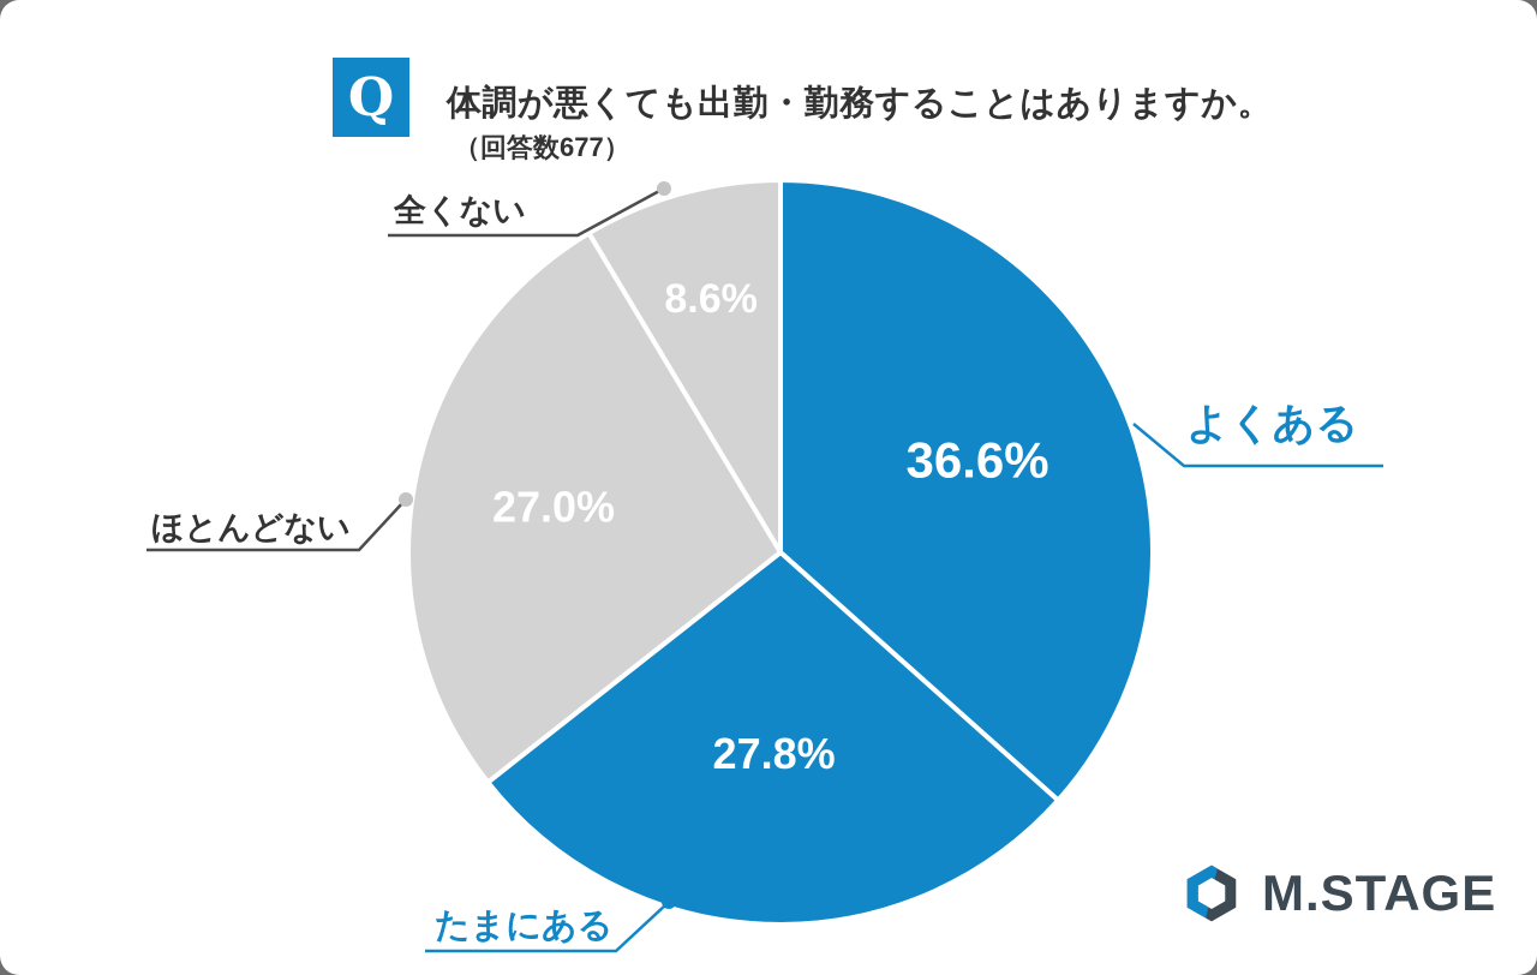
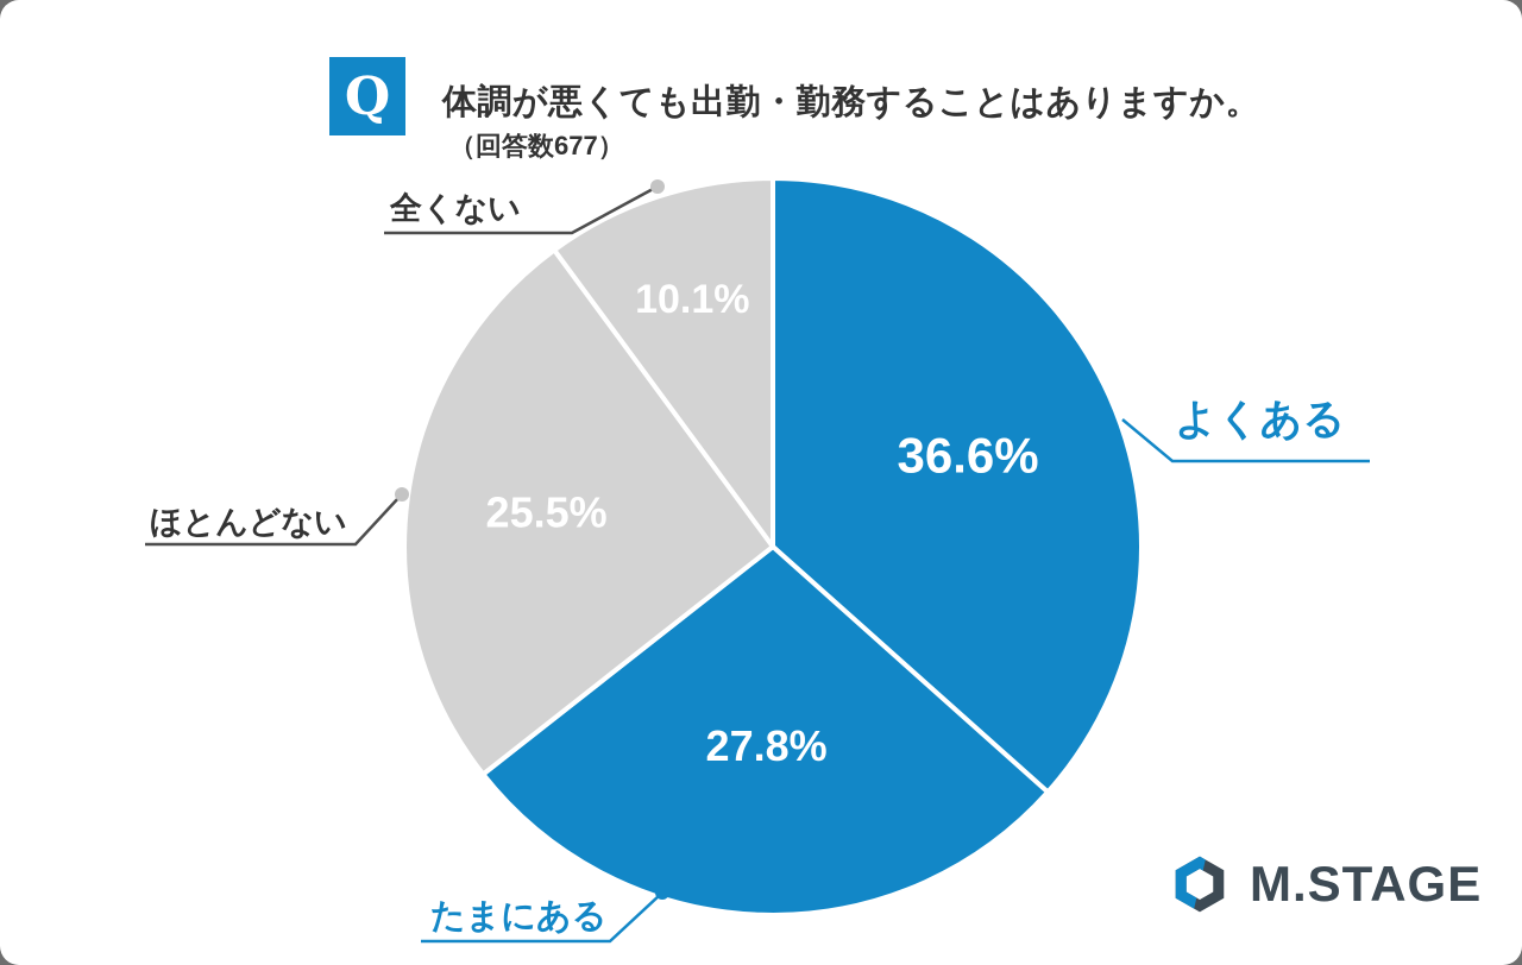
ほとんどない: 27.0% -> 25.5%
全くない: 8.6% -> 10.1%
